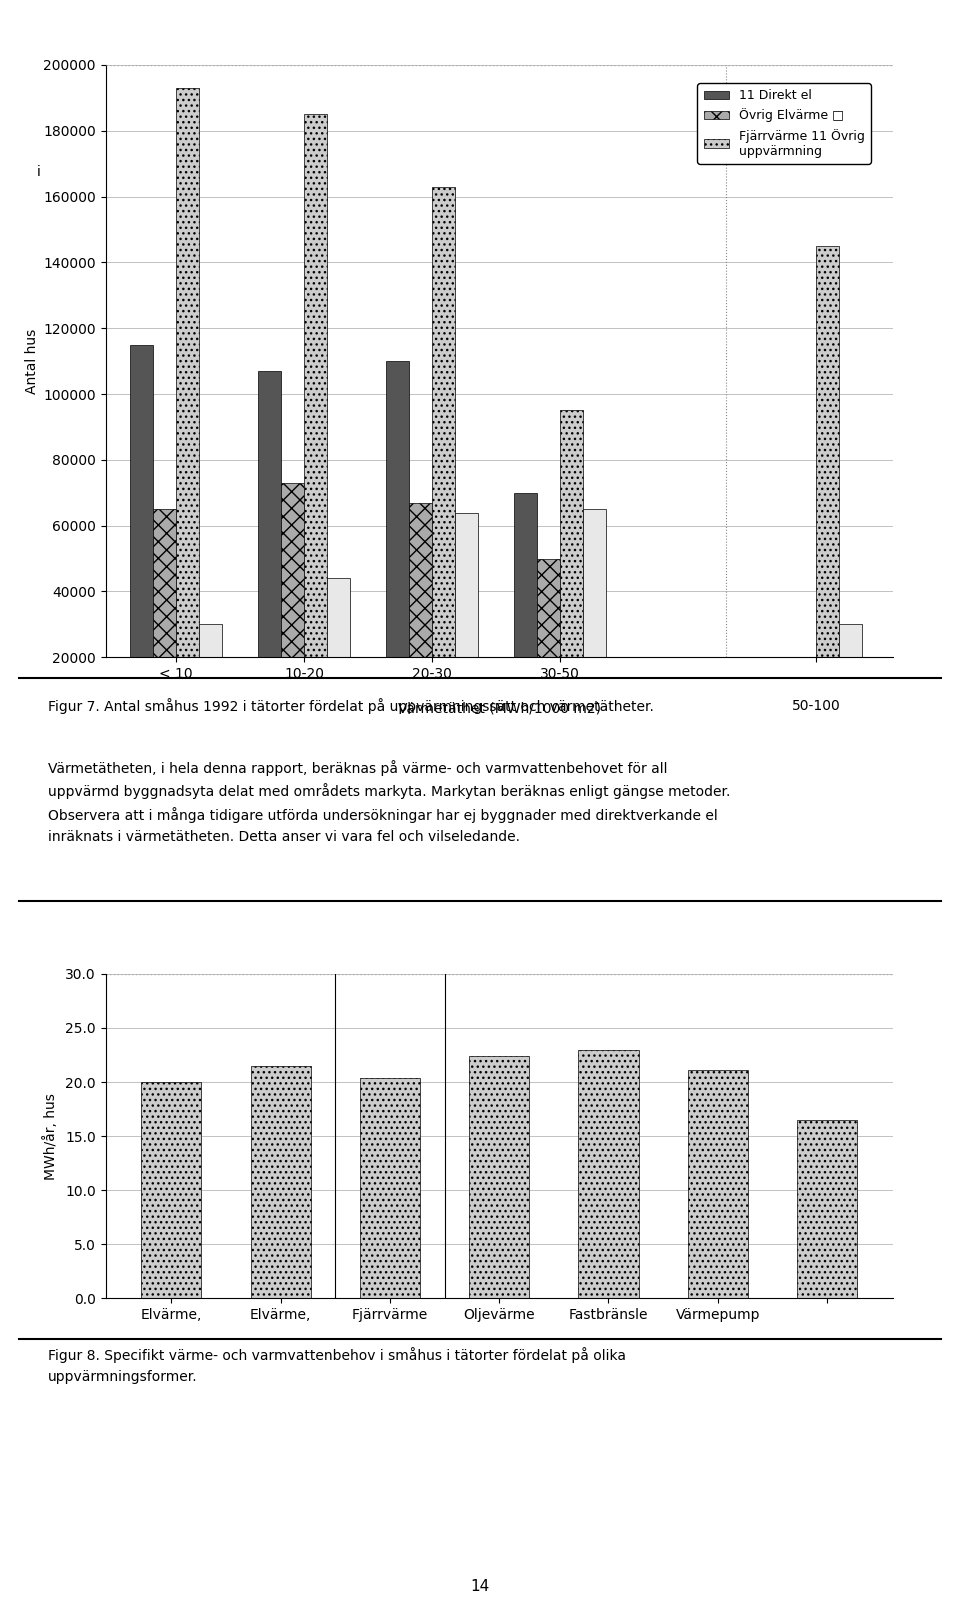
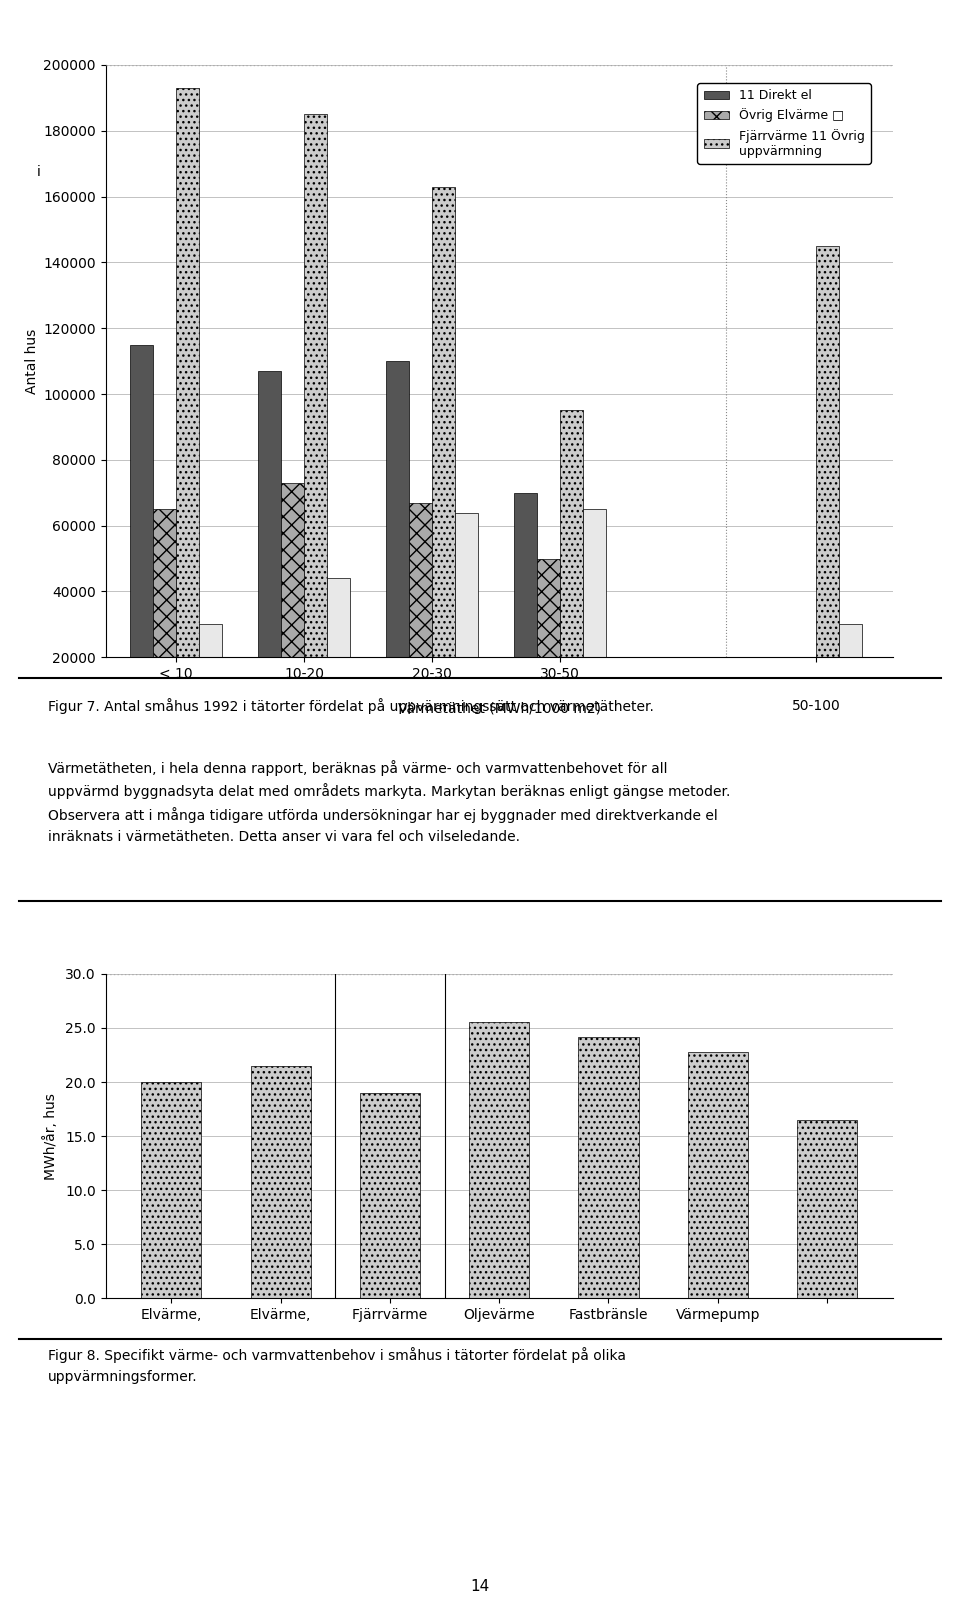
Fjärrvärme: 20.4 -> 19.0
Oljevärme: 22.4 -> 25.5
Fastbränsle: 23.0 -> 24.2
Värmepump: 21.1 -> 22.8
